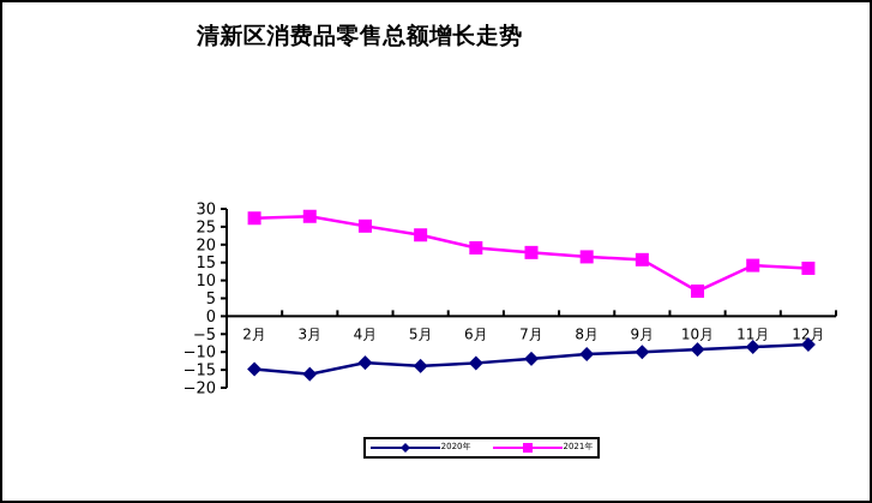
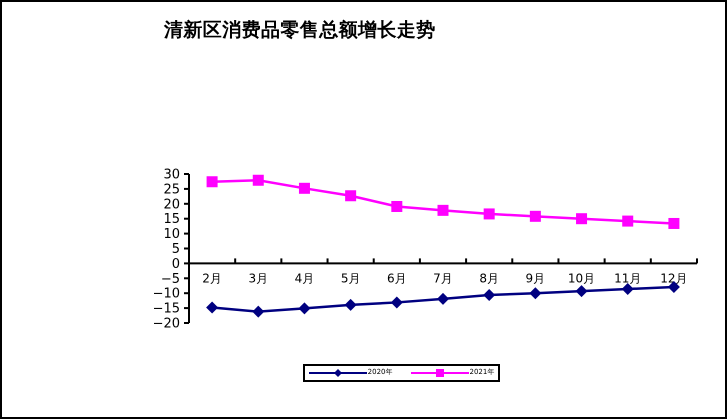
2020年/4月: -13 -> -15
2021年/10月: 7 -> 15
